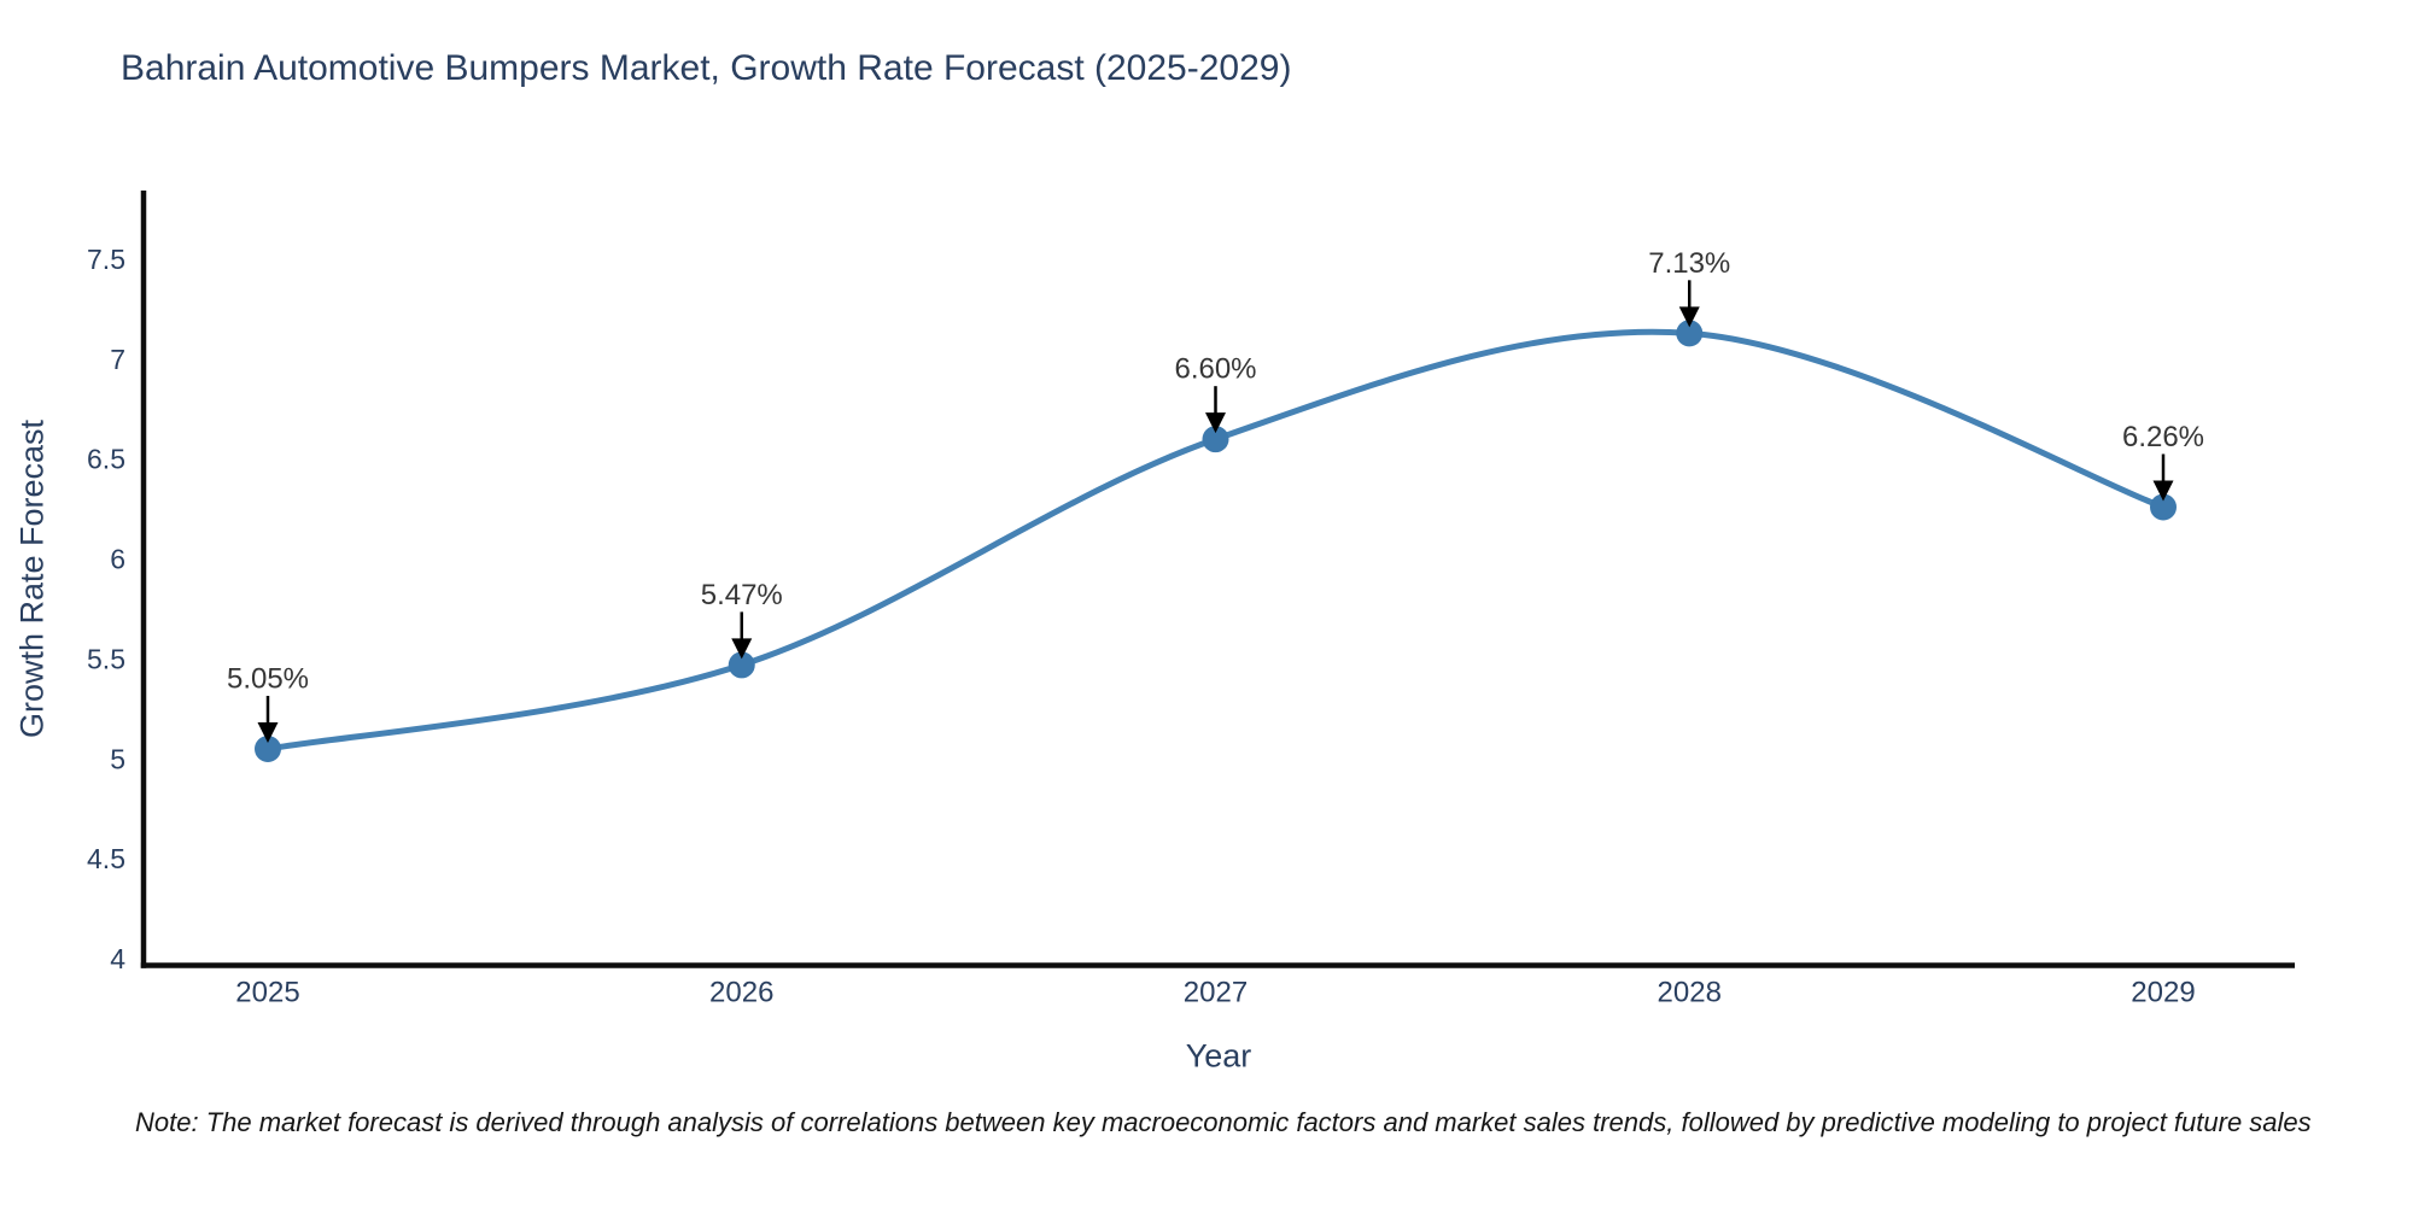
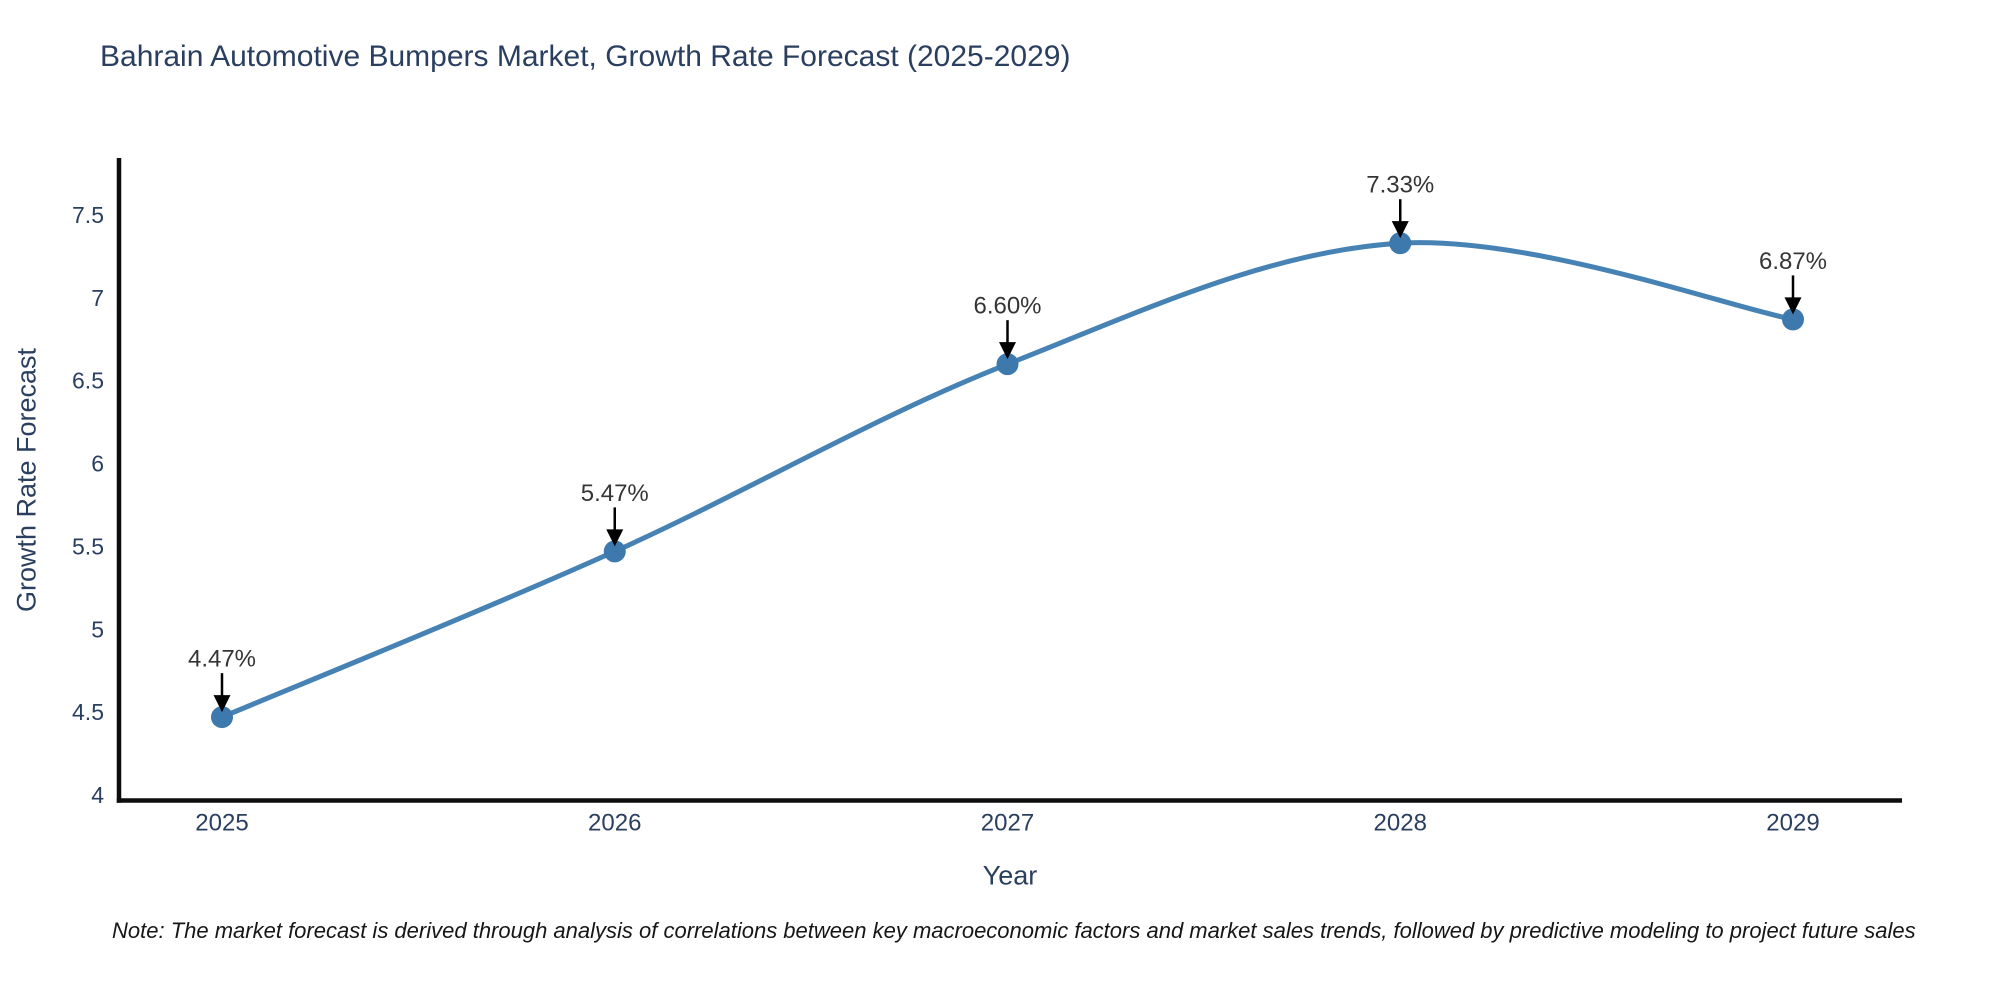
2025: 5.05% -> 4.47%
2028: 7.13% -> 7.33%
2029: 6.26% -> 6.87%
